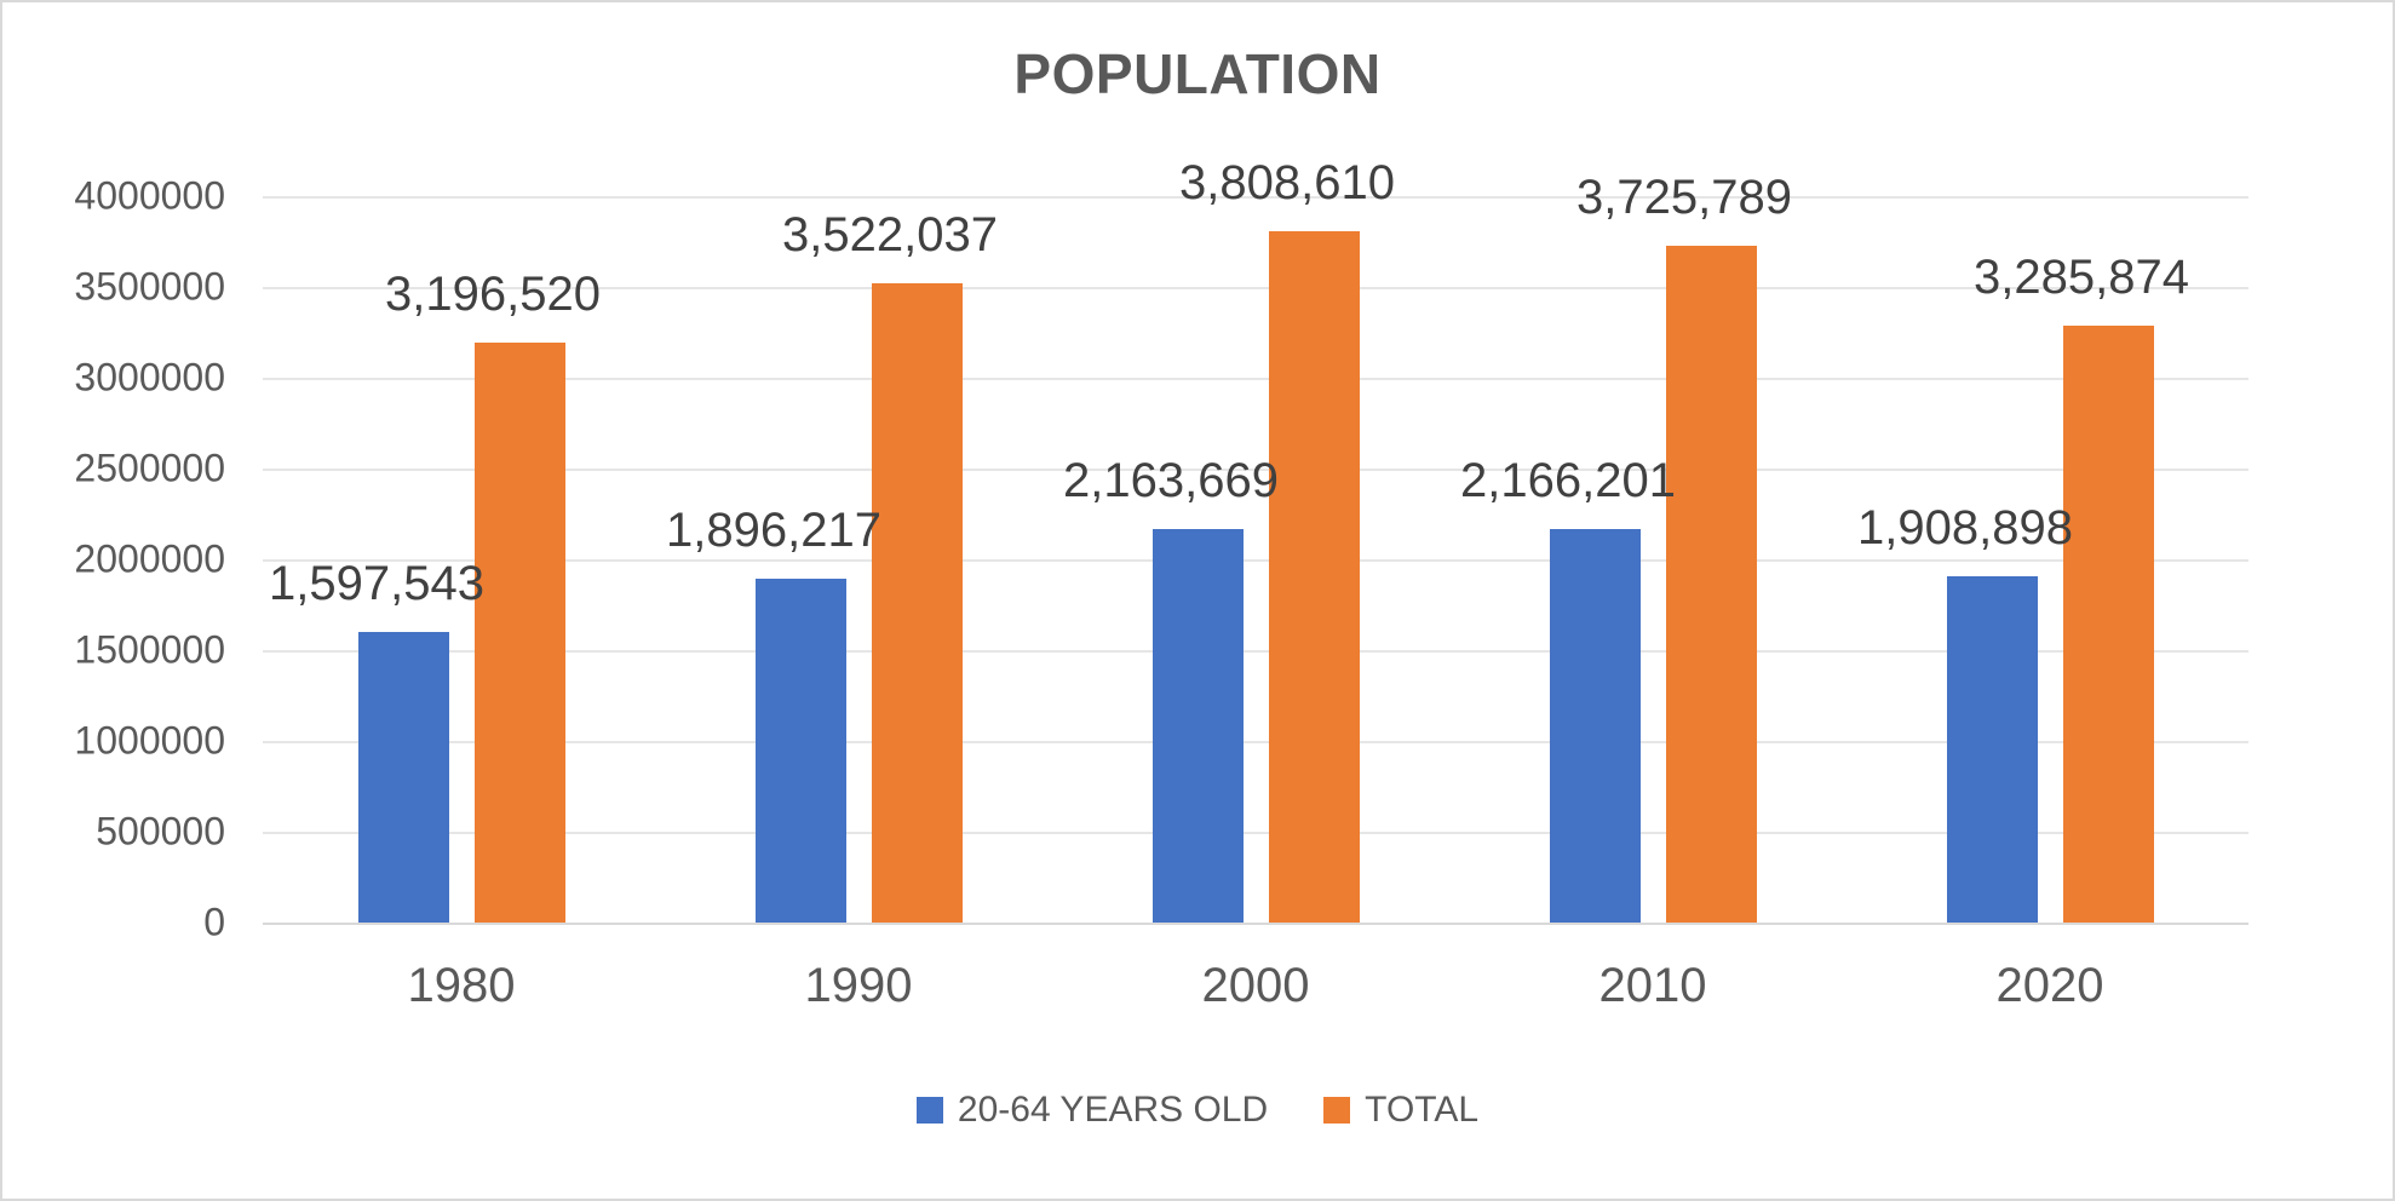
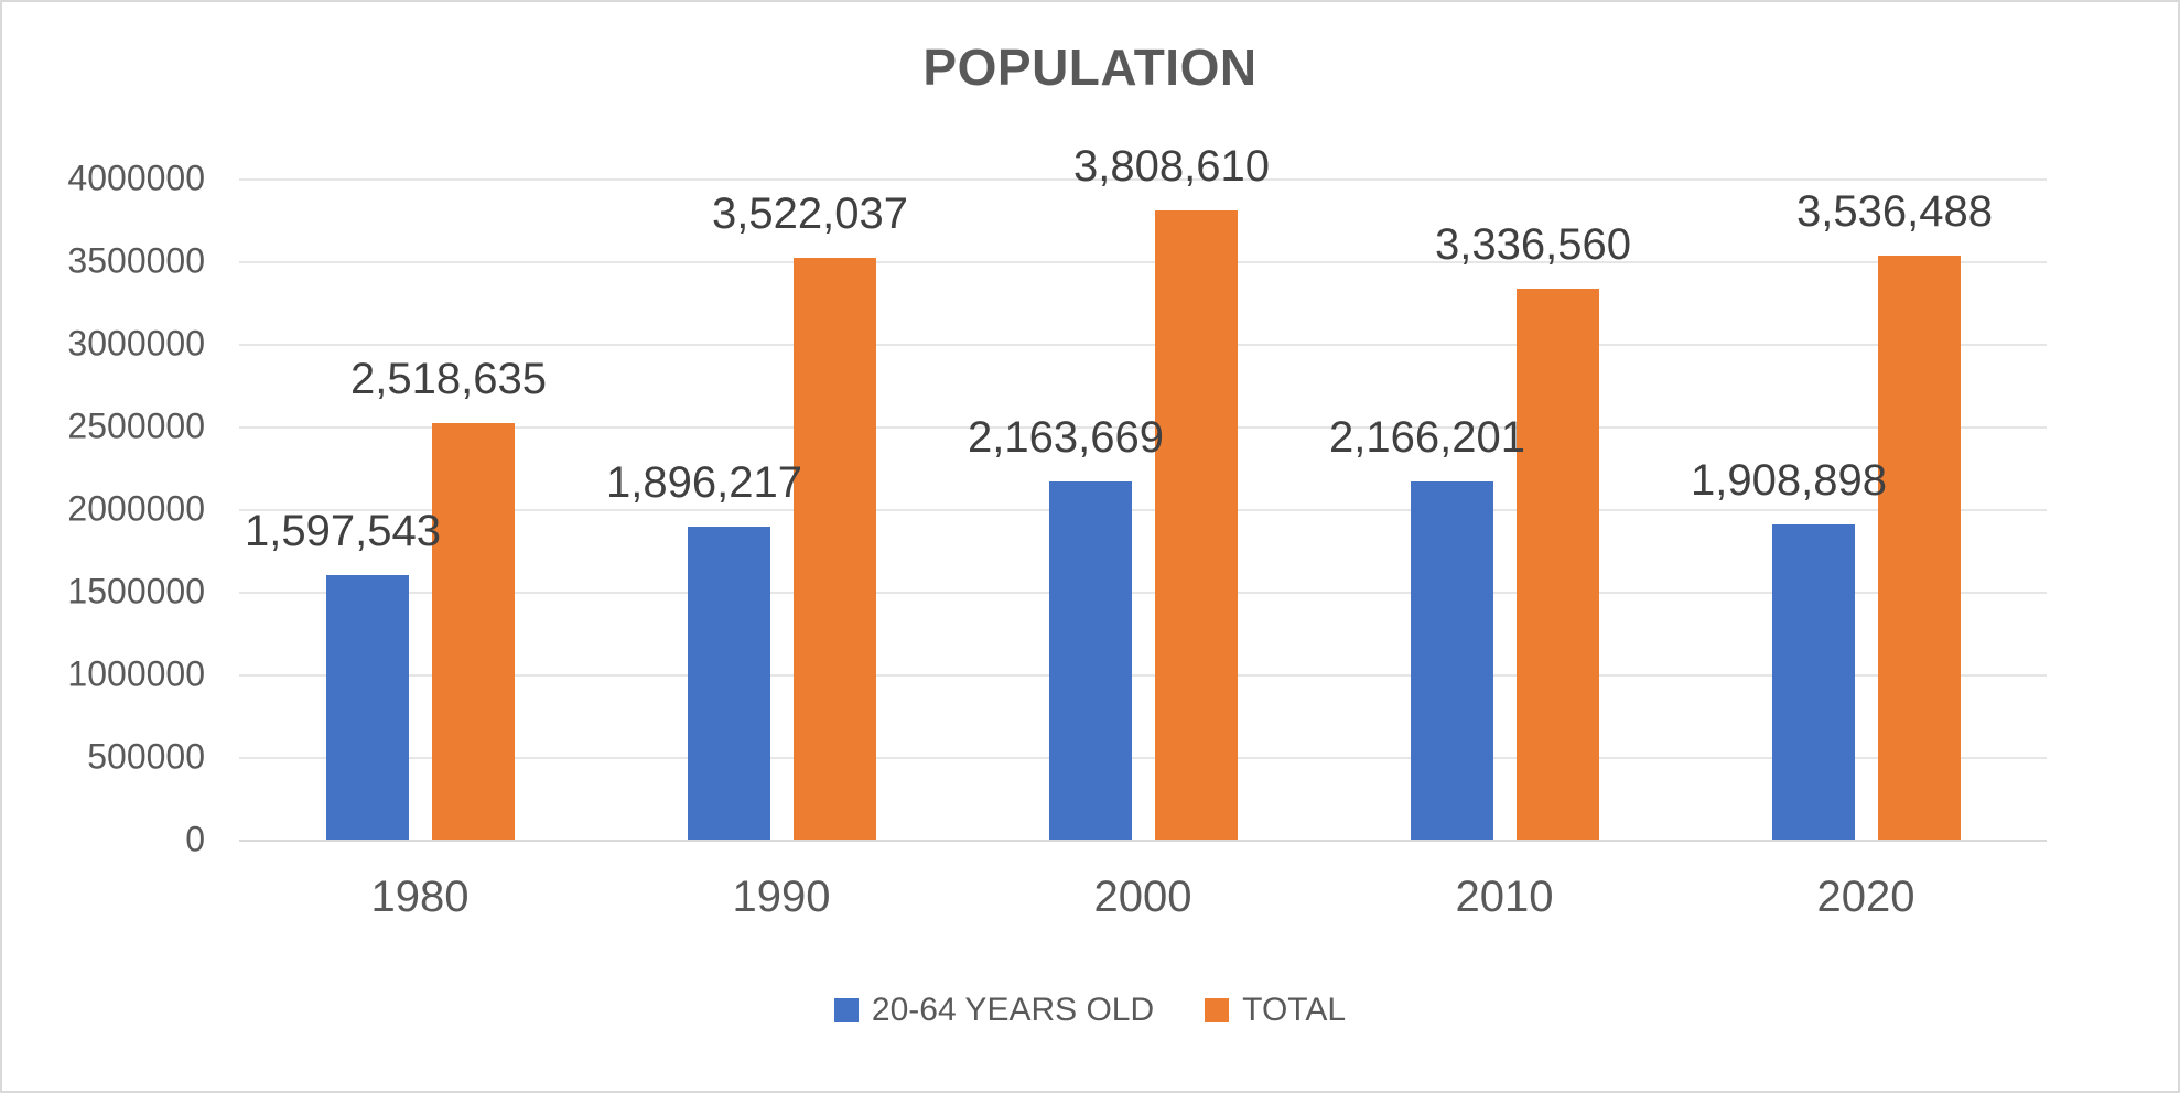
TOTAL/1980: 3,196,520 -> 2,518,635
TOTAL/2010: 3,725,789 -> 3,336,560
TOTAL/2020: 3,285,874 -> 3,536,488
